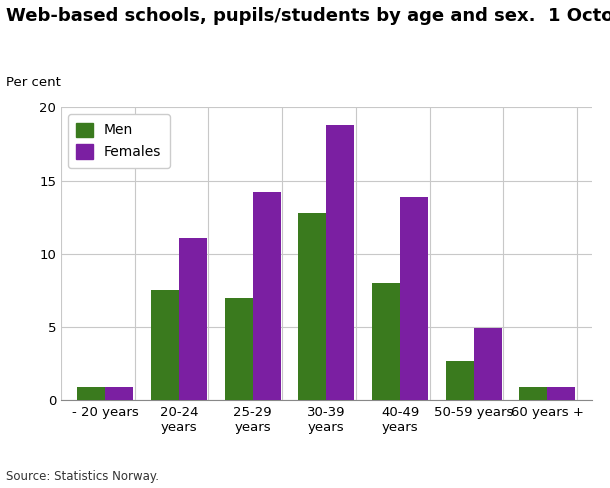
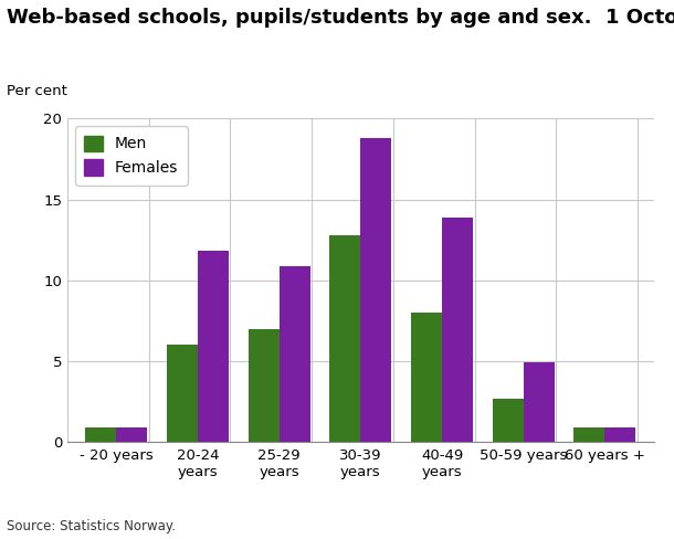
Men/20-24 years: 7.5 -> 6.0
Females/20-24 years: 11.1 -> 11.8
Females/25-29 years: 14.2 -> 10.9
